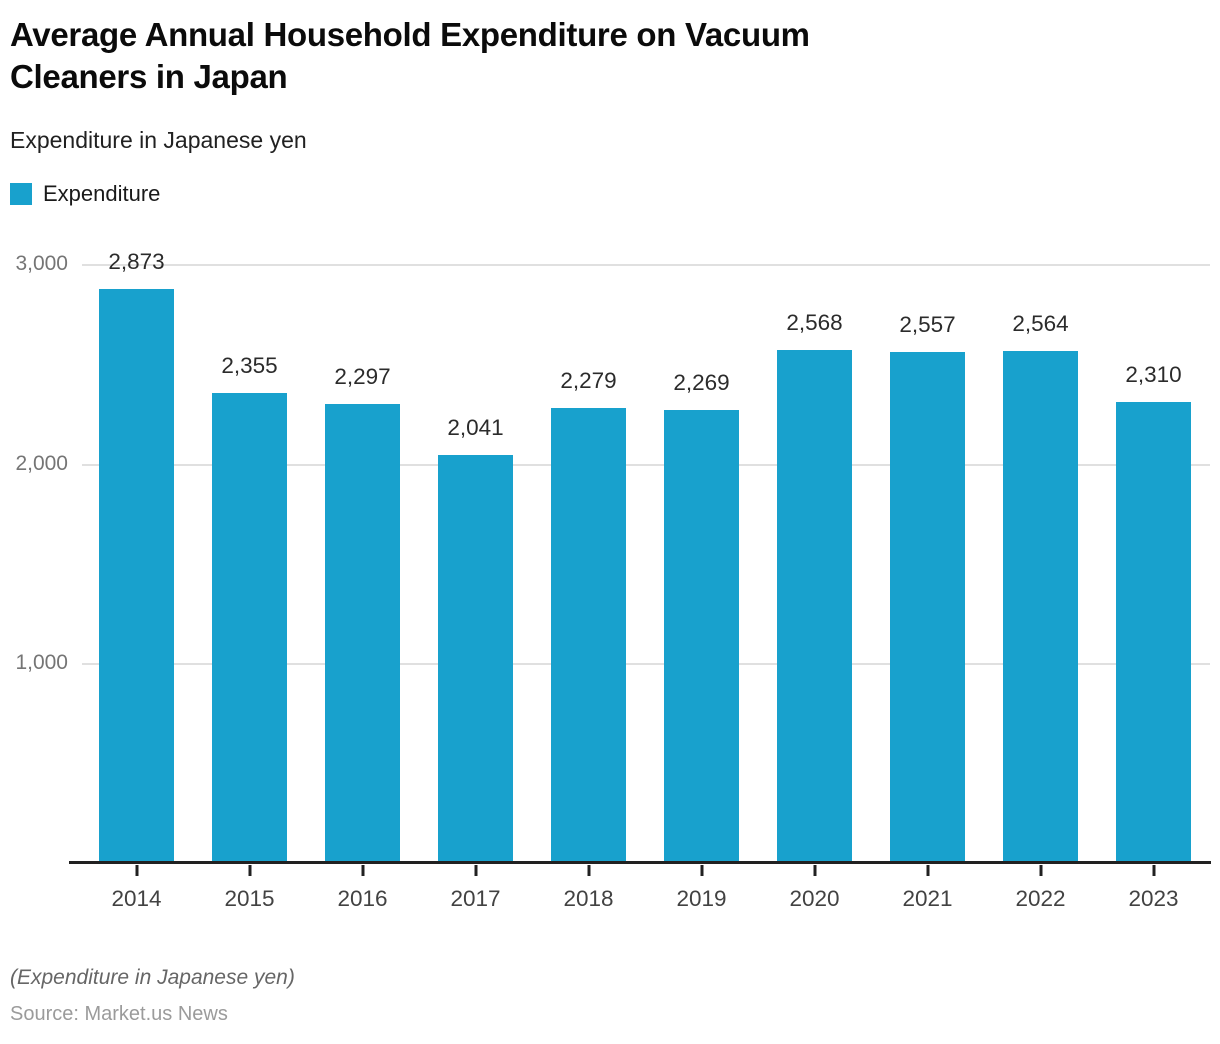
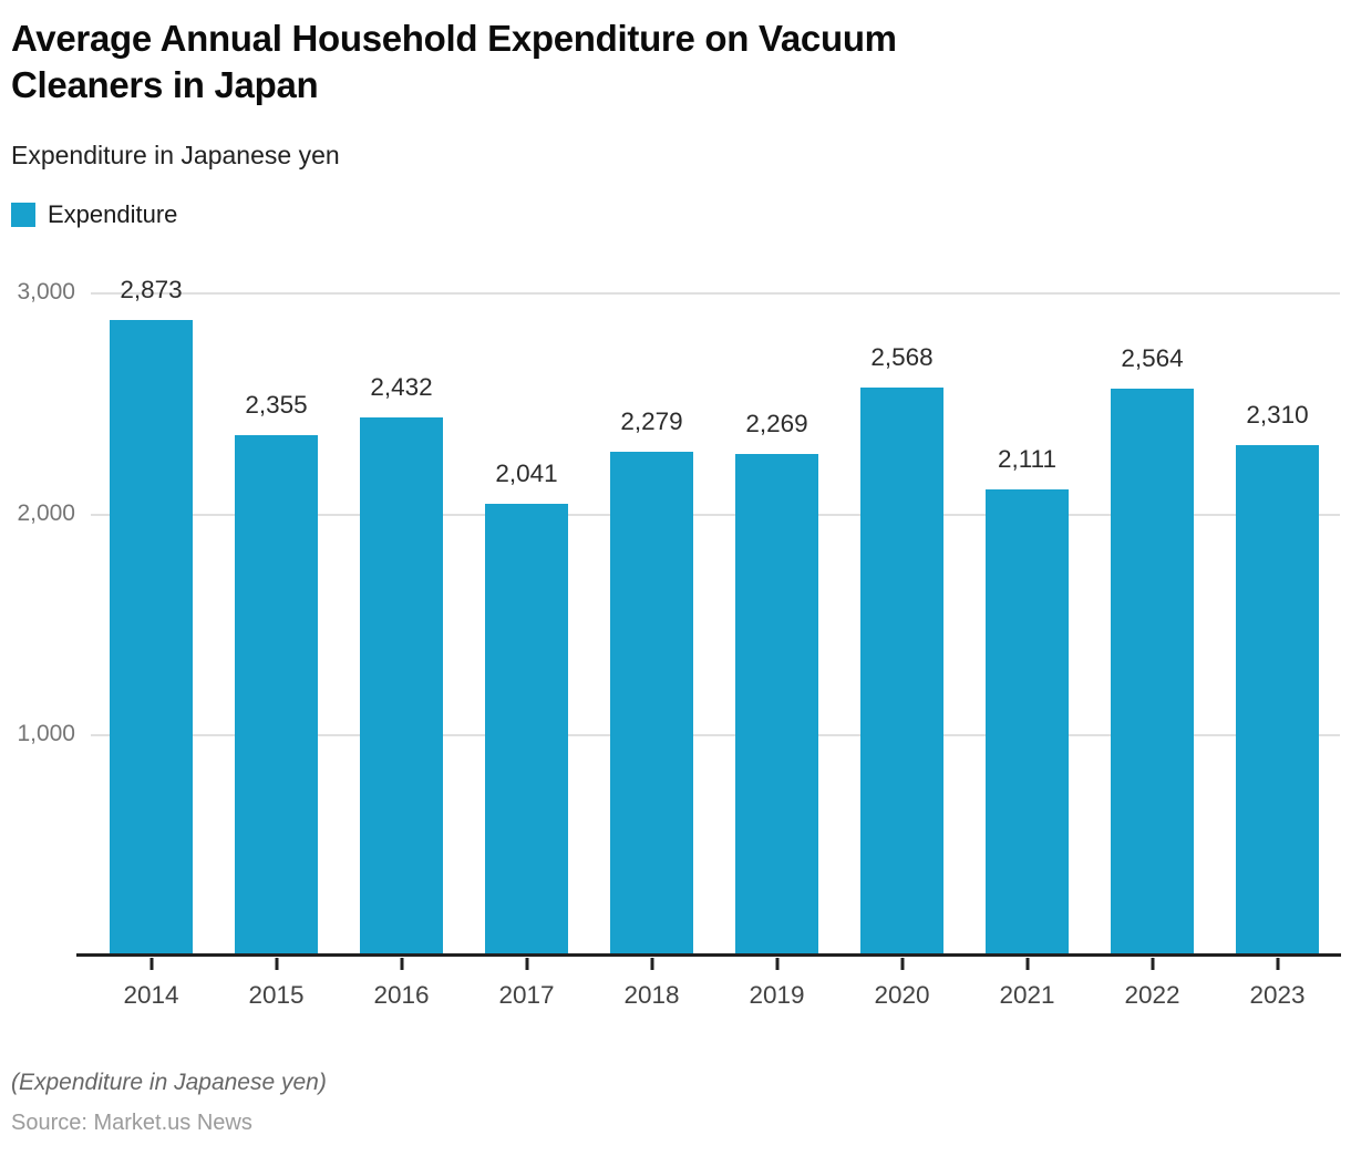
2016: 2,297 -> 2,432
2021: 2,557 -> 2,111
